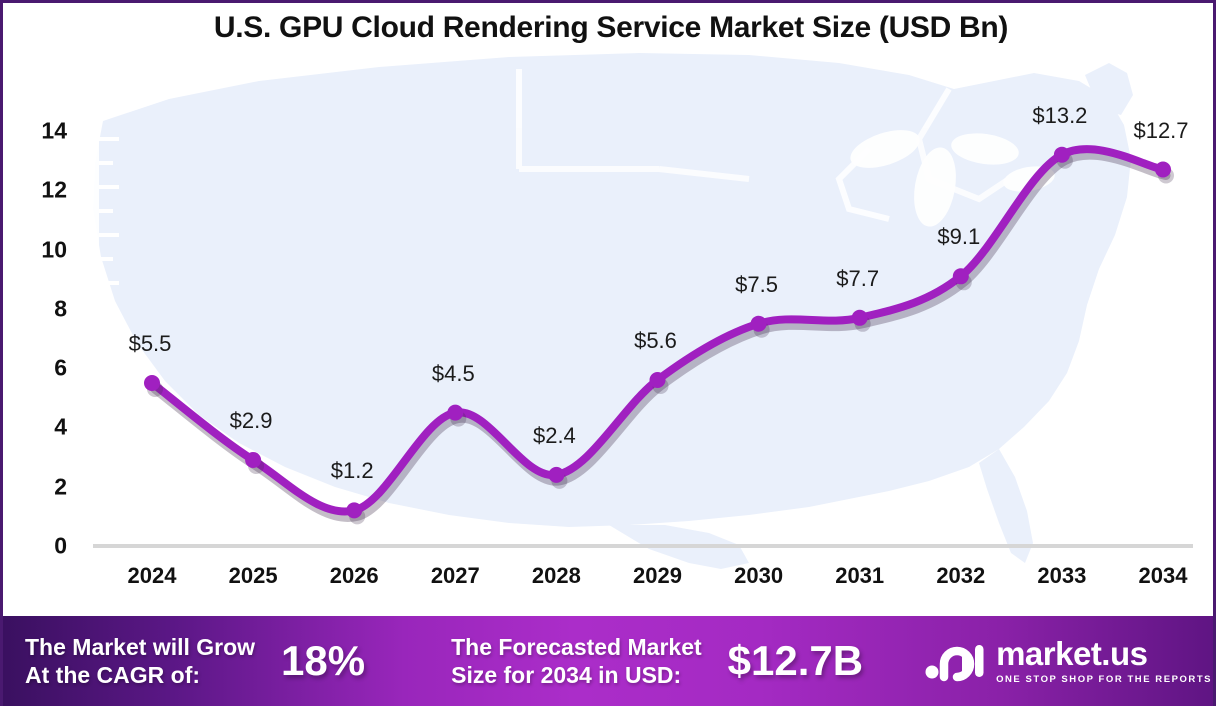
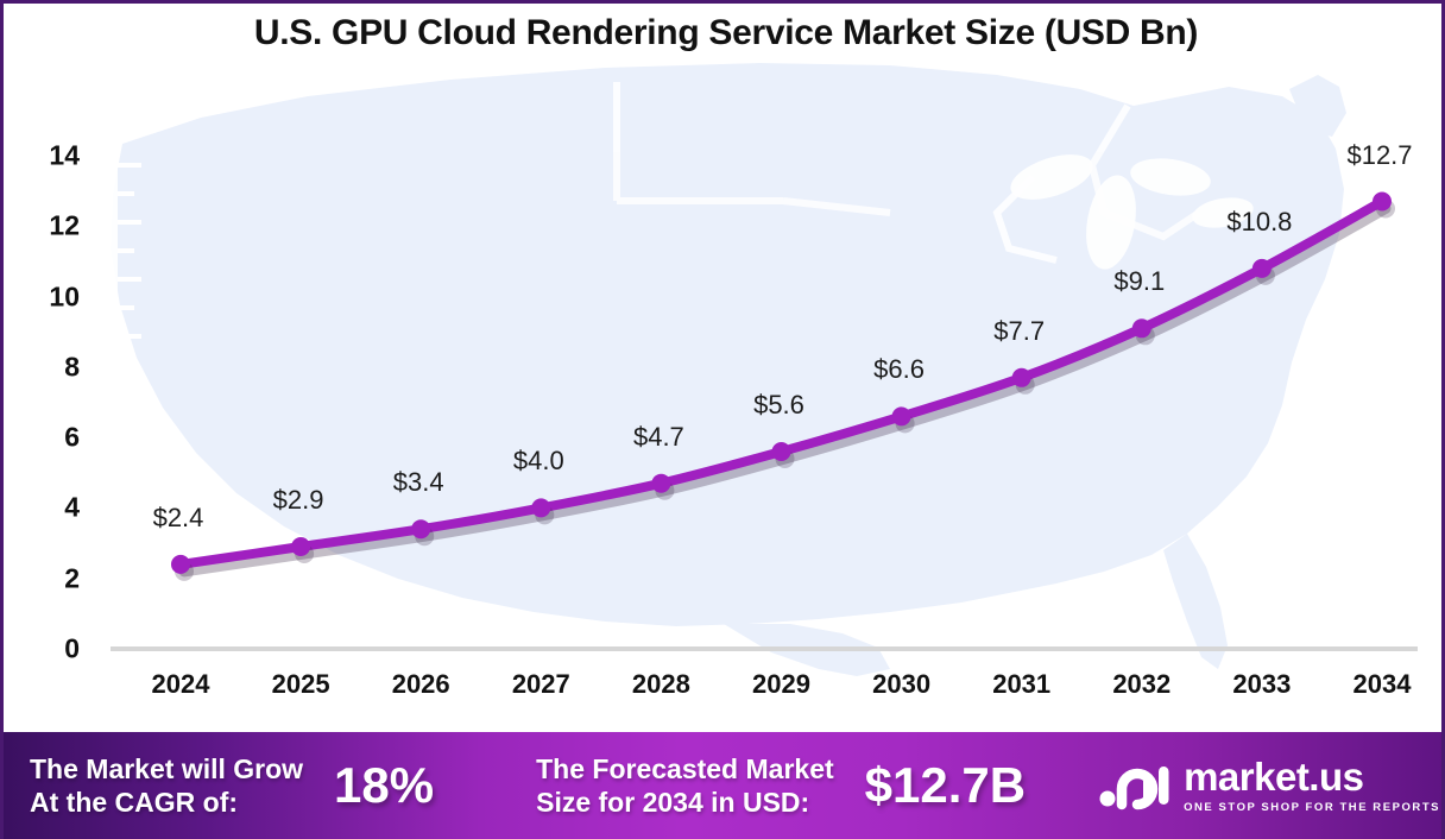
2024: $5.5 -> $2.4
2026: $1.2 -> $3.4
2027: $4.5 -> $4.0
2028: $2.4 -> $4.7
2030: $7.5 -> $6.6
2033: $13.2 -> $10.8
